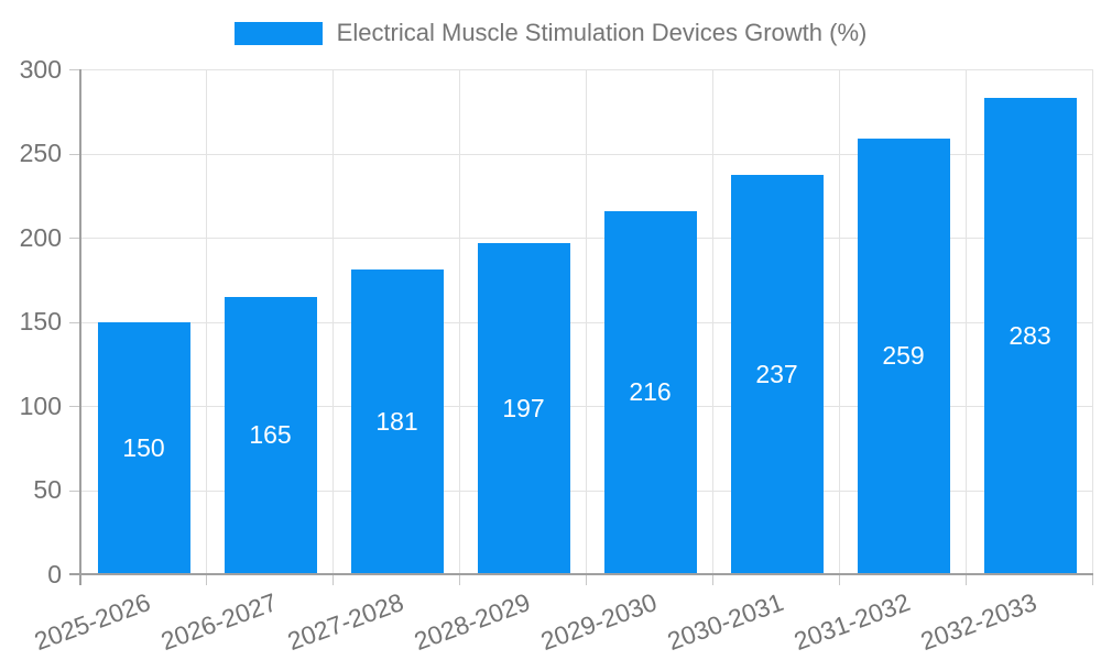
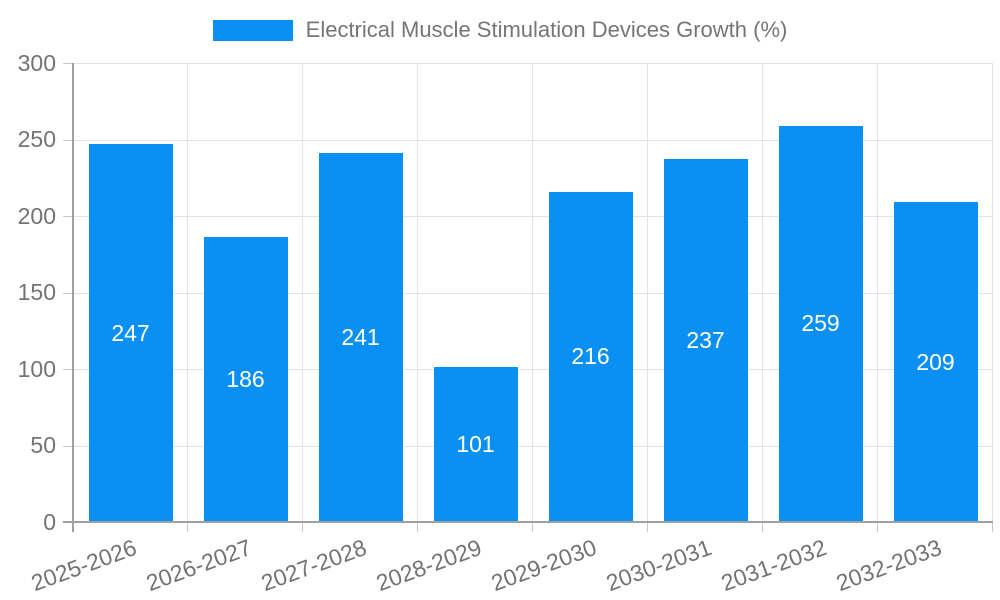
2025-2026: 150 -> 247
2026-2027: 165 -> 186
2027-2028: 181 -> 241
2028-2029: 197 -> 101
2032-2033: 283 -> 209
